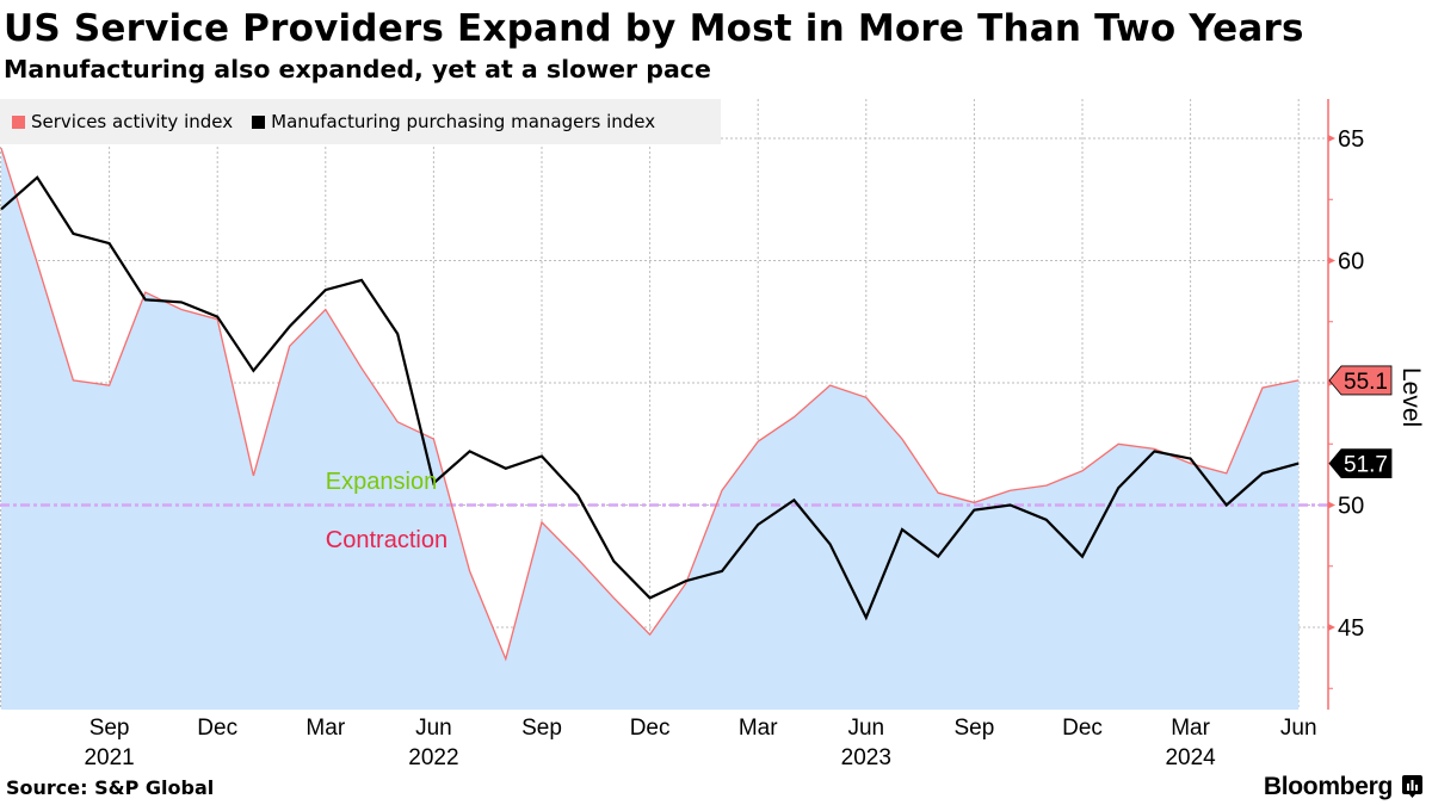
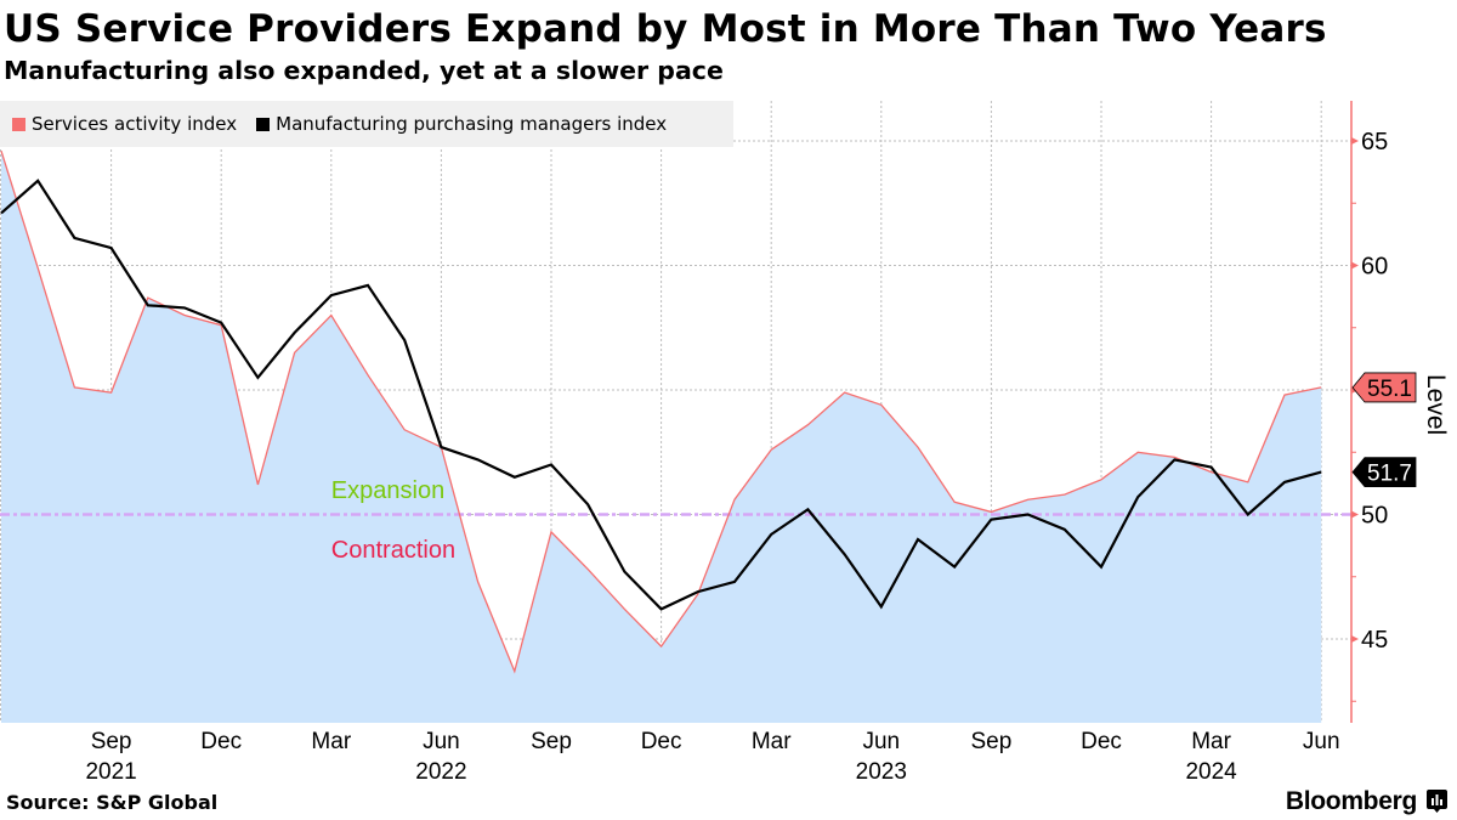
Manufacturing purchasing managers index/Jun 2022: 50.9 -> 52.7
Manufacturing purchasing managers index/Jun 2023: 45.4 -> 46.3
